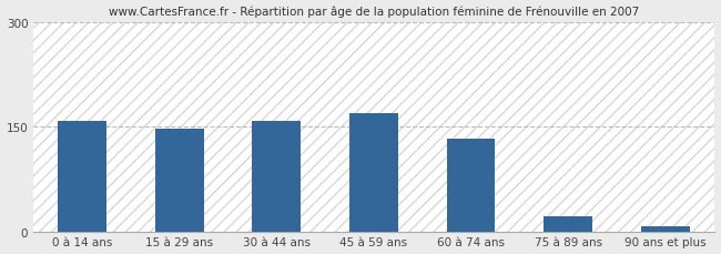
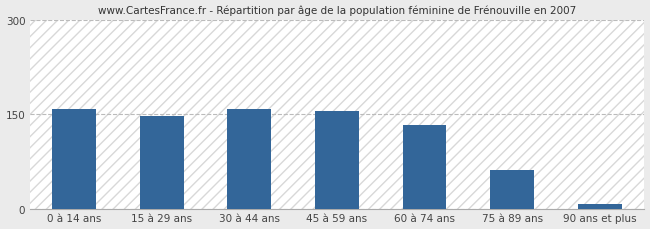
45 à 59 ans: 170 -> 156
75 à 89 ans: 22 -> 62
